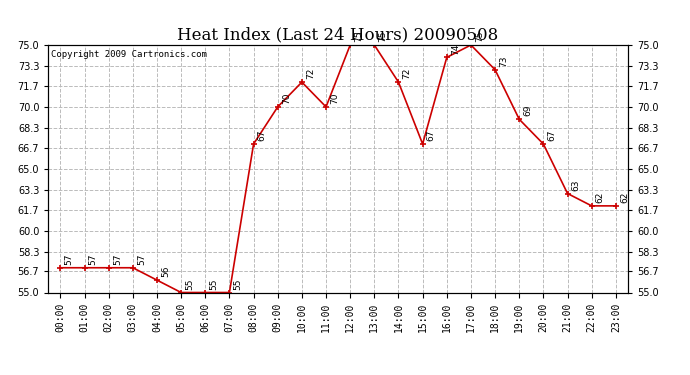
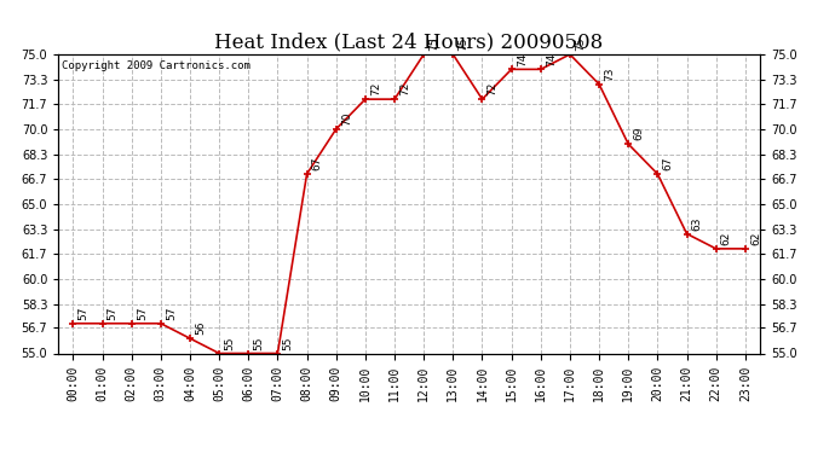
11:00: 70 -> 72
15:00: 67 -> 74
